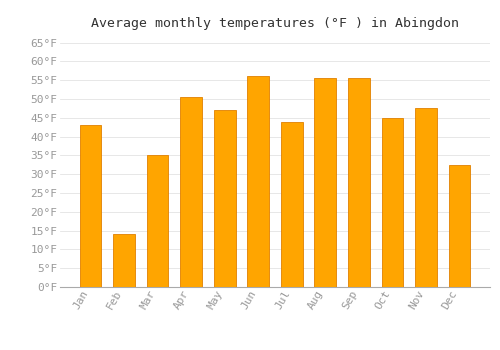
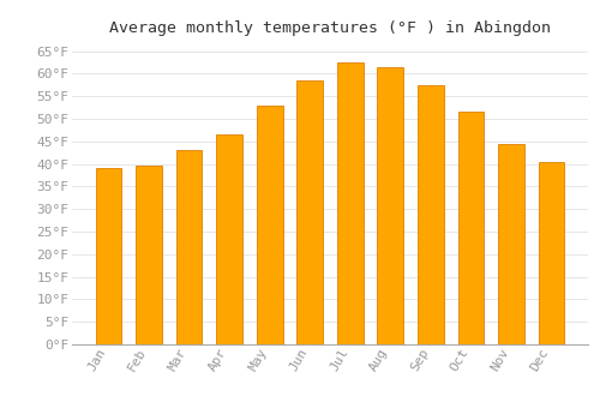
Jan: 43.0°F -> 39.0°F
Feb: 14.0°F -> 39.5°F
Mar: 35.0°F -> 43.0°F
Apr: 50.5°F -> 46.5°F
May: 47.0°F -> 53.0°F
Jun: 56.0°F -> 58.5°F
Jul: 44.0°F -> 62.5°F
Aug: 55.5°F -> 61.5°F
Sep: 55.5°F -> 57.5°F
Oct: 45.0°F -> 51.5°F
Nov: 47.5°F -> 44.5°F
Dec: 32.5°F -> 40.5°F
